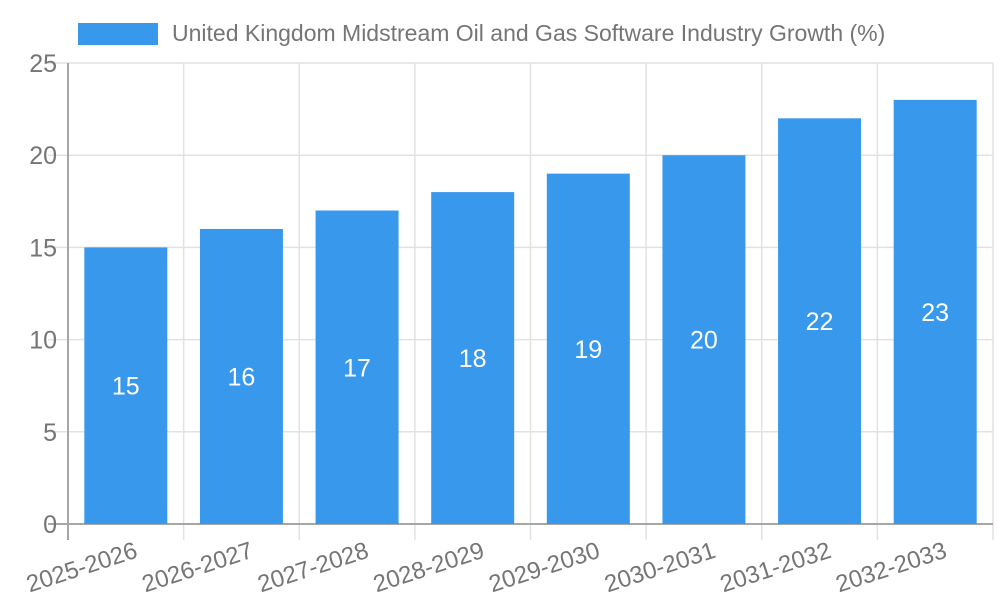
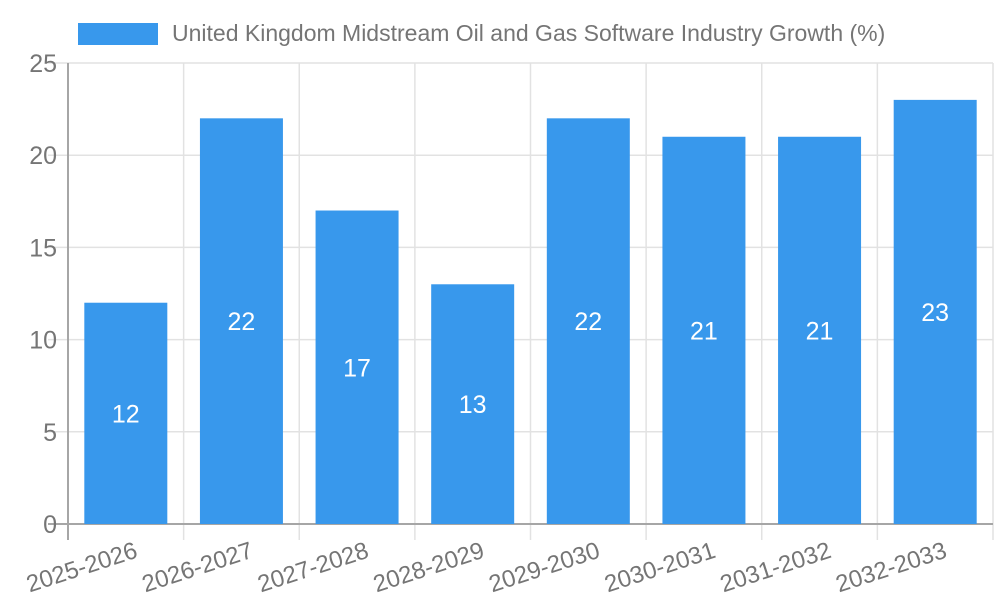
2025-2026: 15 -> 12
2026-2027: 16 -> 22
2028-2029: 18 -> 13
2029-2030: 19 -> 22
2030-2031: 20 -> 21
2031-2032: 22 -> 21
